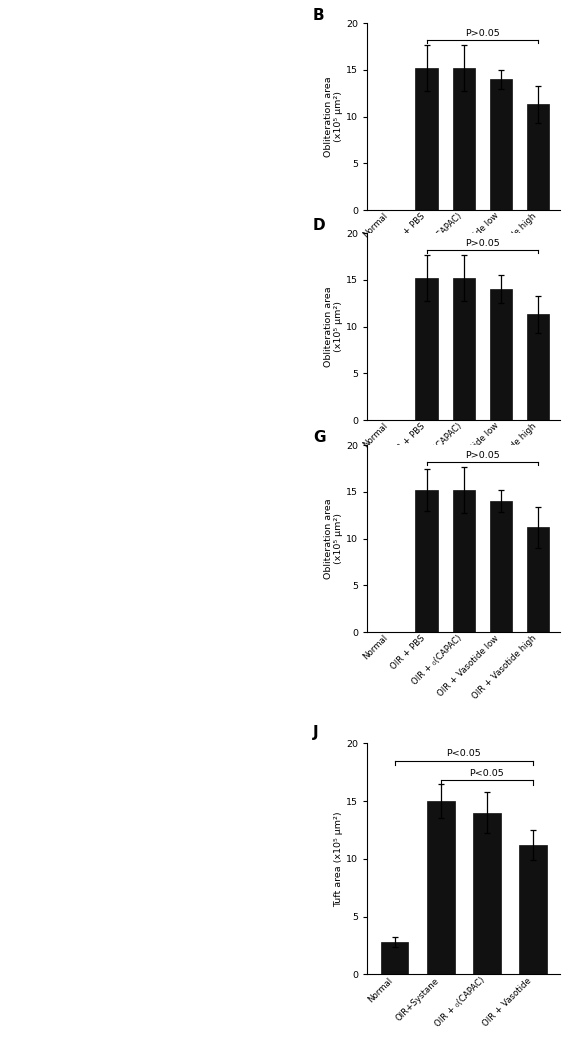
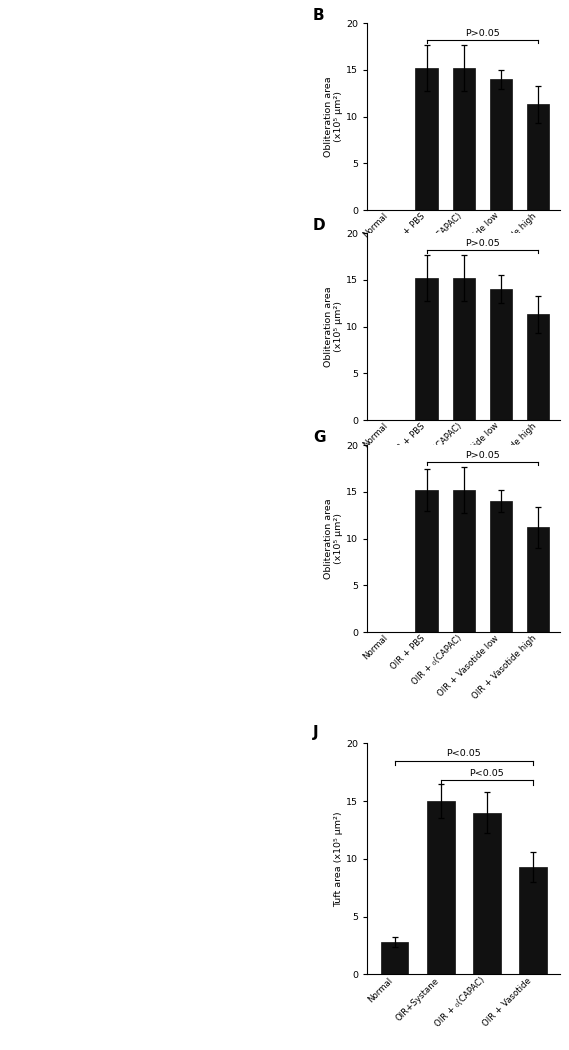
OIR + Vasotide: 11.2 -> 9.3
